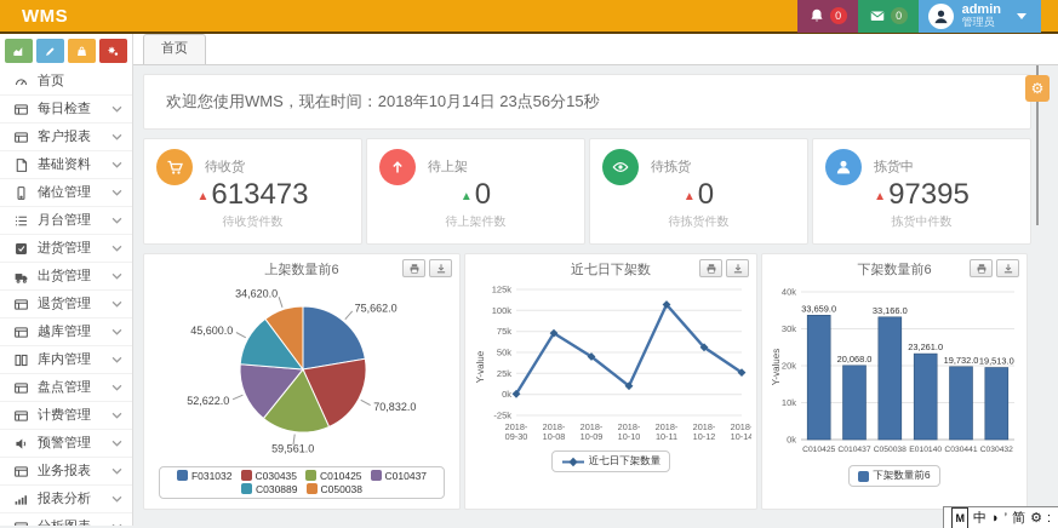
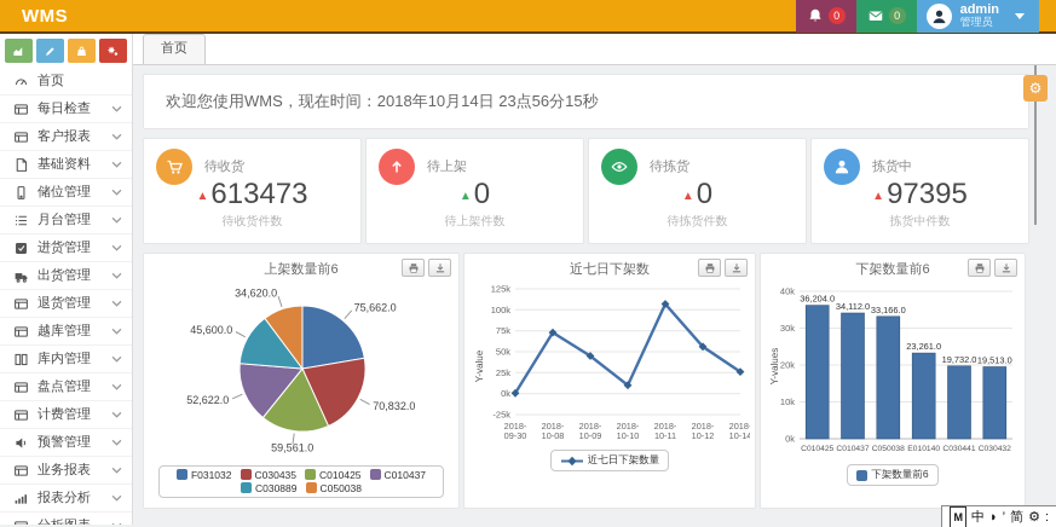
下架数量前6/C010425: 33,659.0 -> 36,204.0
下架数量前6/C010437: 20,068.0 -> 34,112.0
